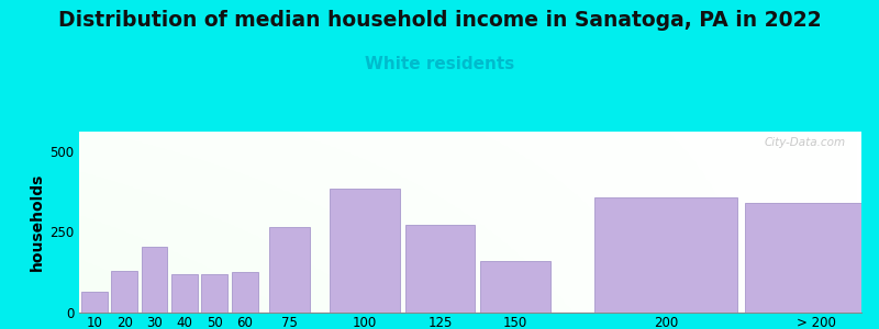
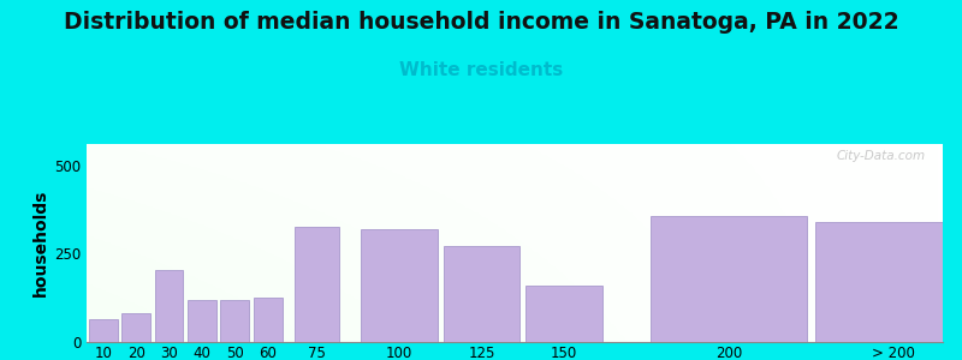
20: 130 -> 80
75: 265 -> 325
100: 385 -> 320
